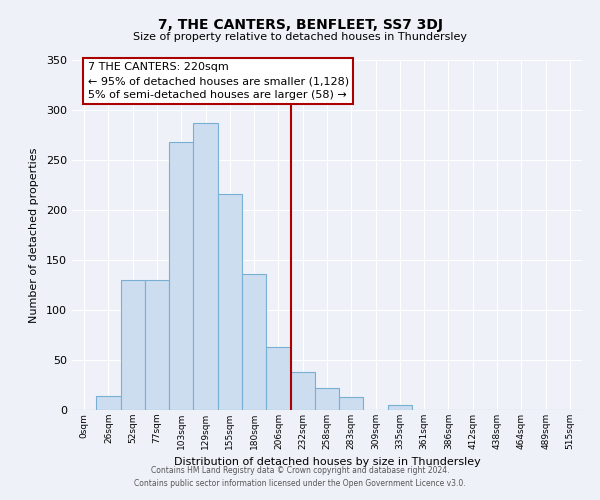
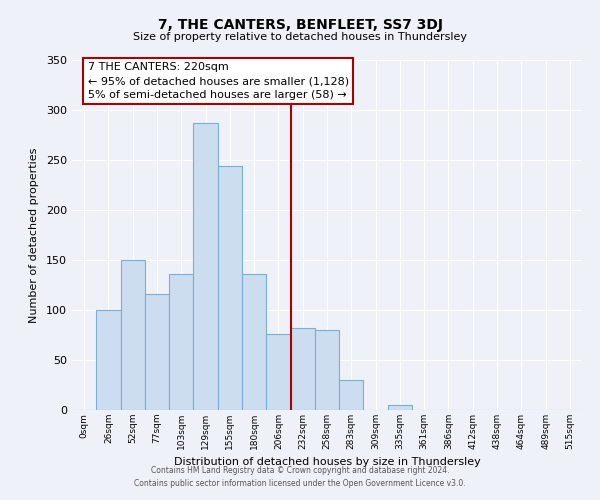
26sqm: 14 -> 100
52sqm: 130 -> 150
77sqm: 130 -> 116
103sqm: 268 -> 136
155sqm: 216 -> 244
206sqm: 63 -> 76
232sqm: 38 -> 82
258sqm: 22 -> 80
283sqm: 13 -> 30
